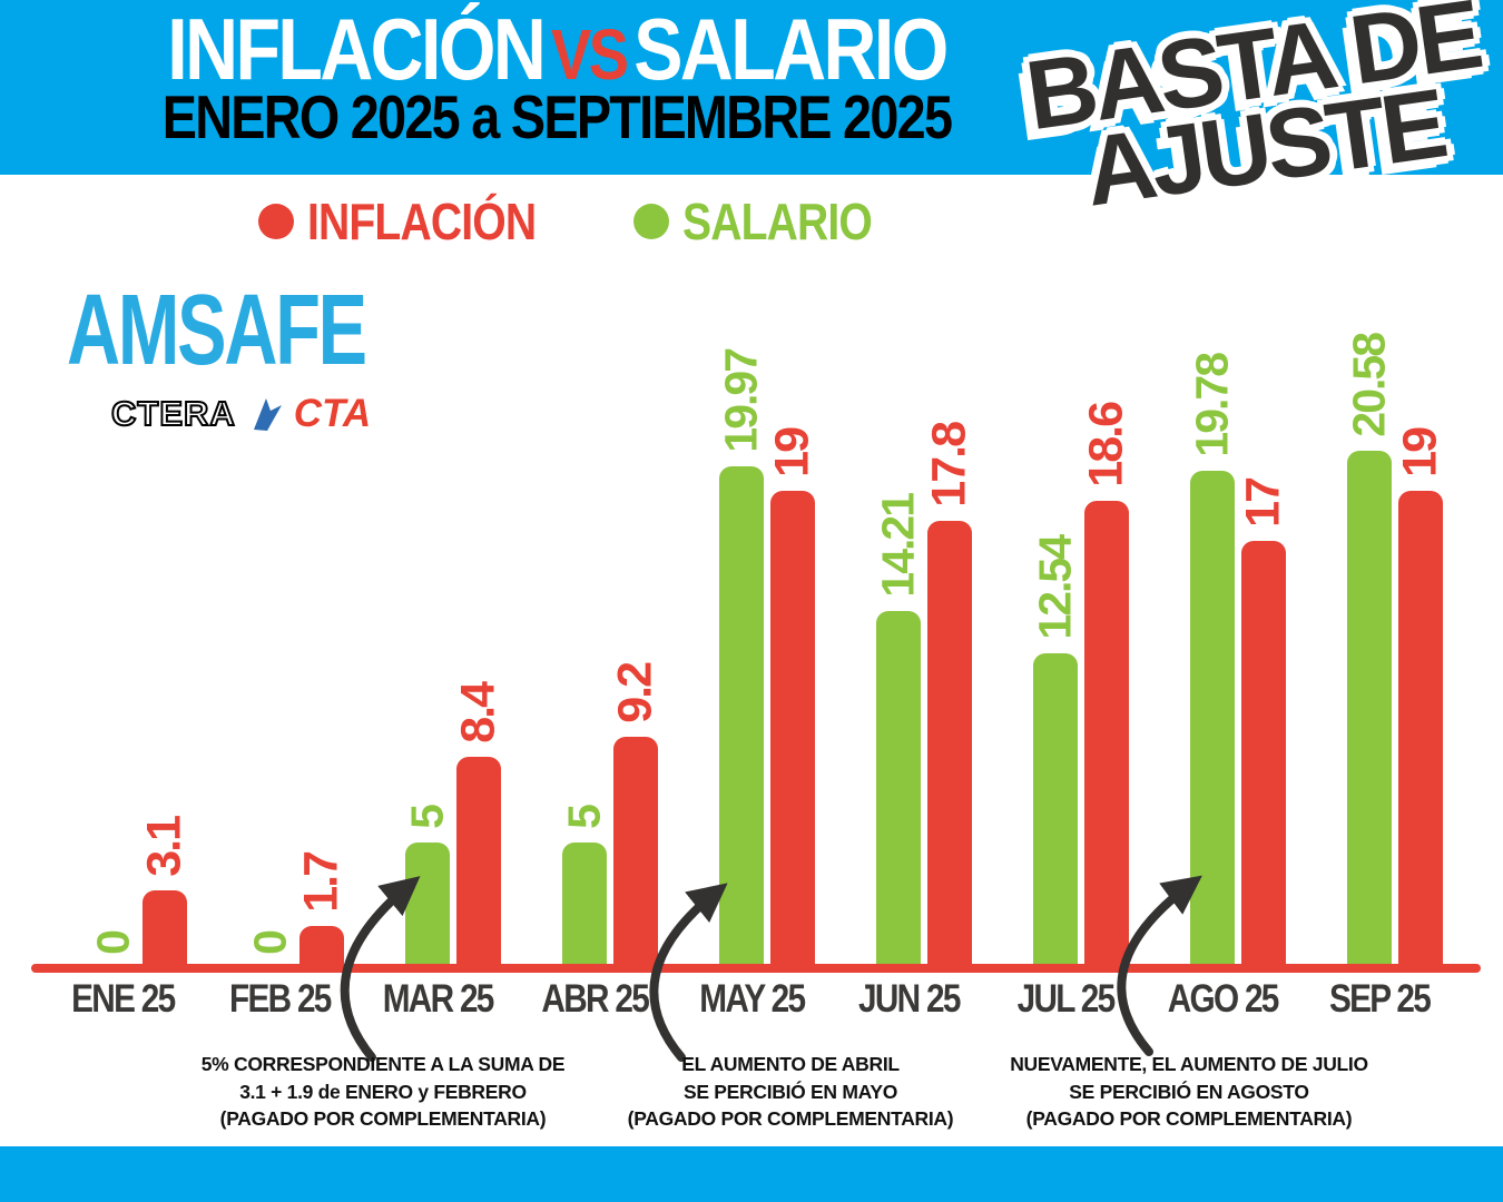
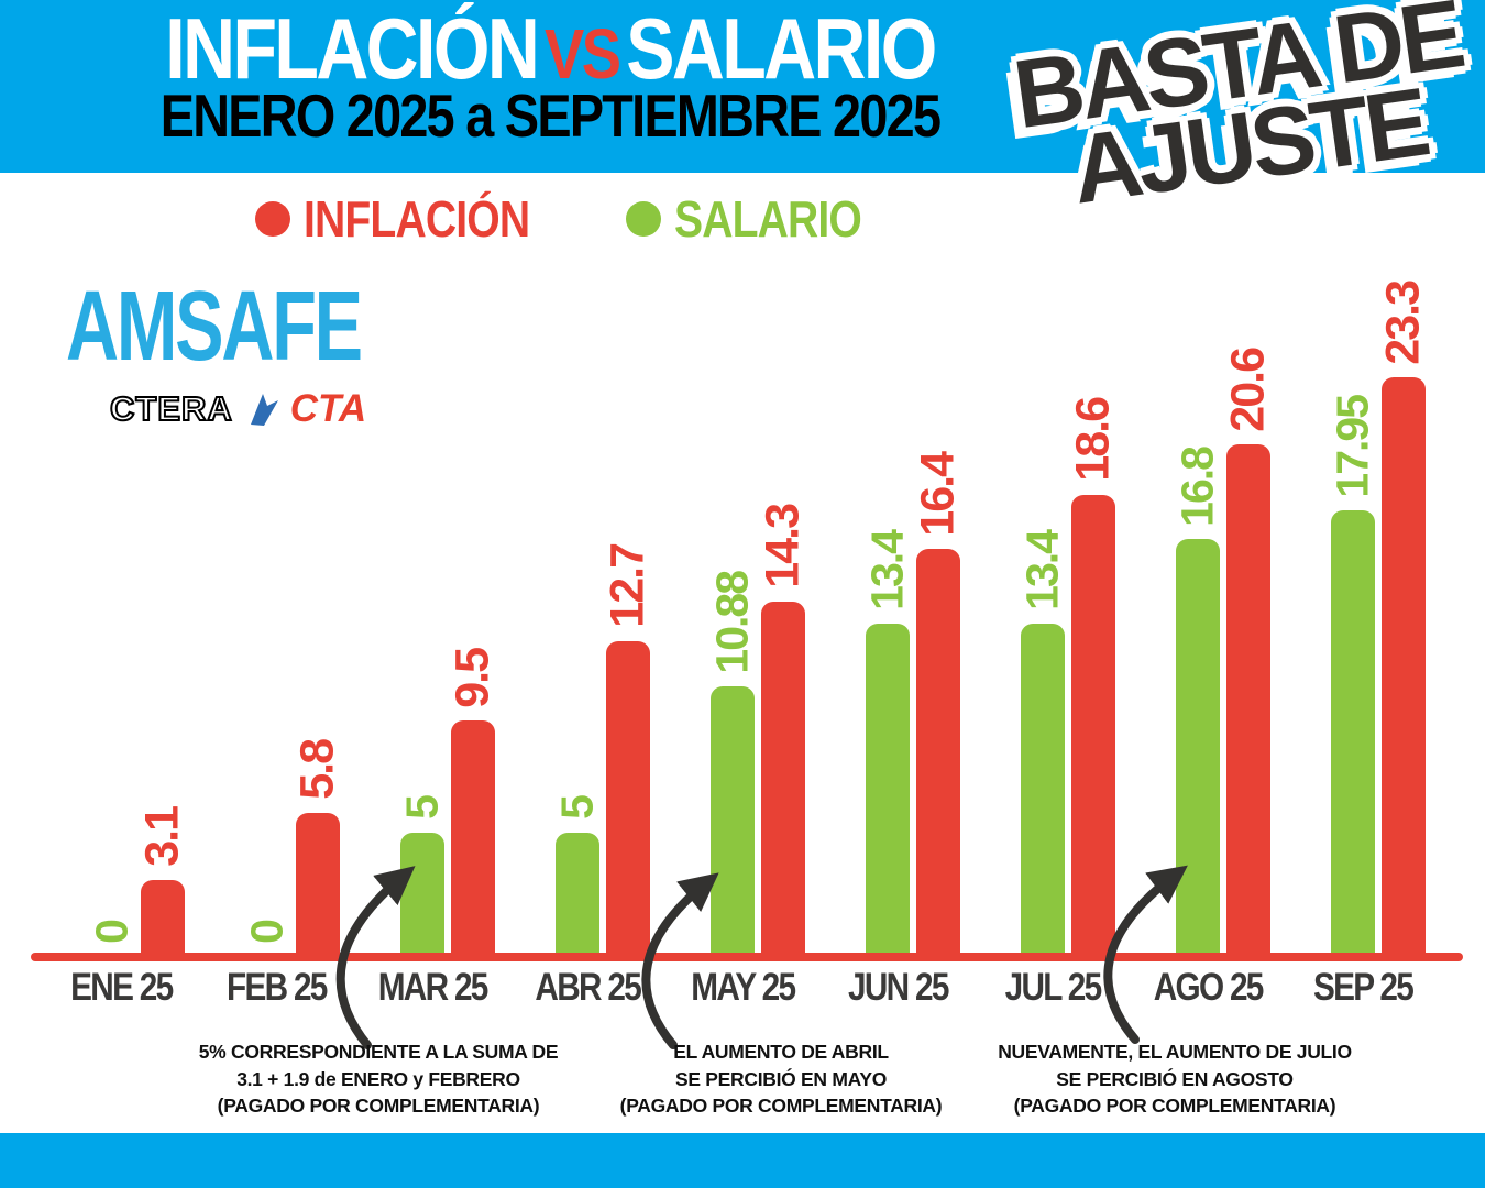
INFLACIÓN/FEB 25: 1.7 -> 5.8
INFLACIÓN/MAR 25: 8.4 -> 9.5
INFLACIÓN/ABR 25: 9.2 -> 12.7
SALARIO/MAY 25: 19.97 -> 10.88
INFLACIÓN/MAY 25: 19 -> 14.3
SALARIO/JUN 25: 14.21 -> 13.4
INFLACIÓN/JUN 25: 17.8 -> 16.4
SALARIO/JUL 25: 12.54 -> 13.4
SALARIO/AGO 25: 19.78 -> 16.8
INFLACIÓN/AGO 25: 17 -> 20.6
SALARIO/SEP 25: 20.58 -> 17.95
INFLACIÓN/SEP 25: 19 -> 23.3
